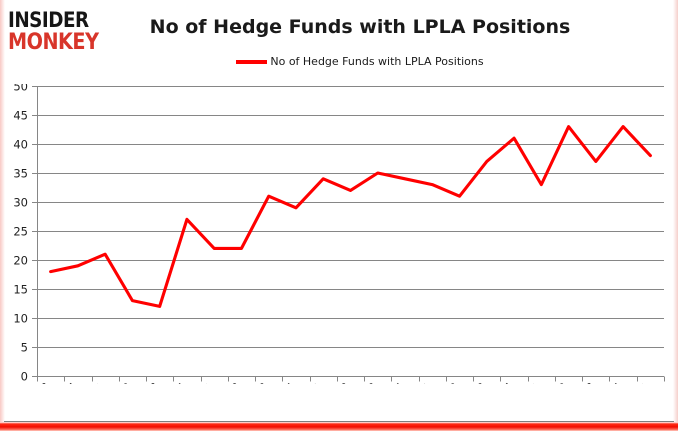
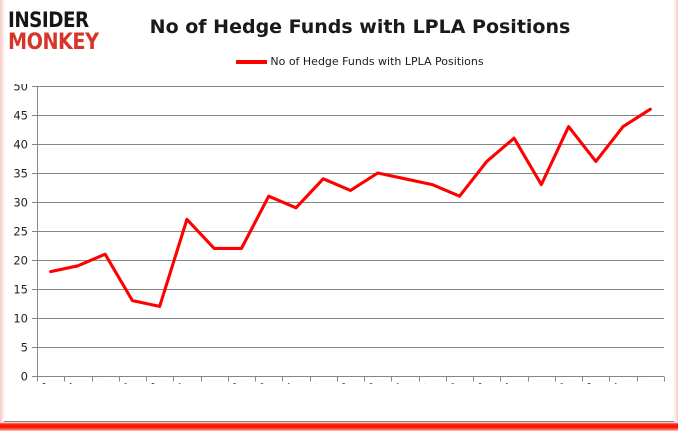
21Q1: 38 -> 46
